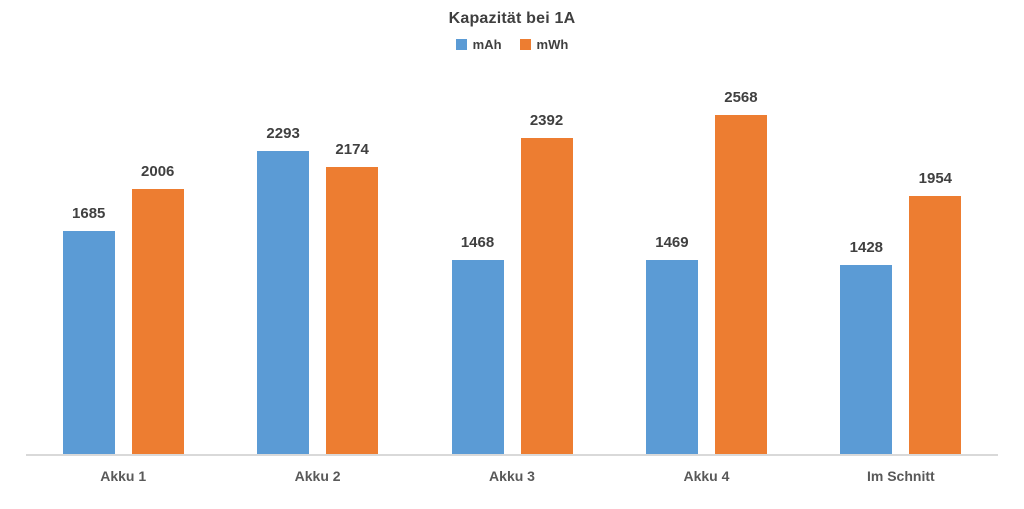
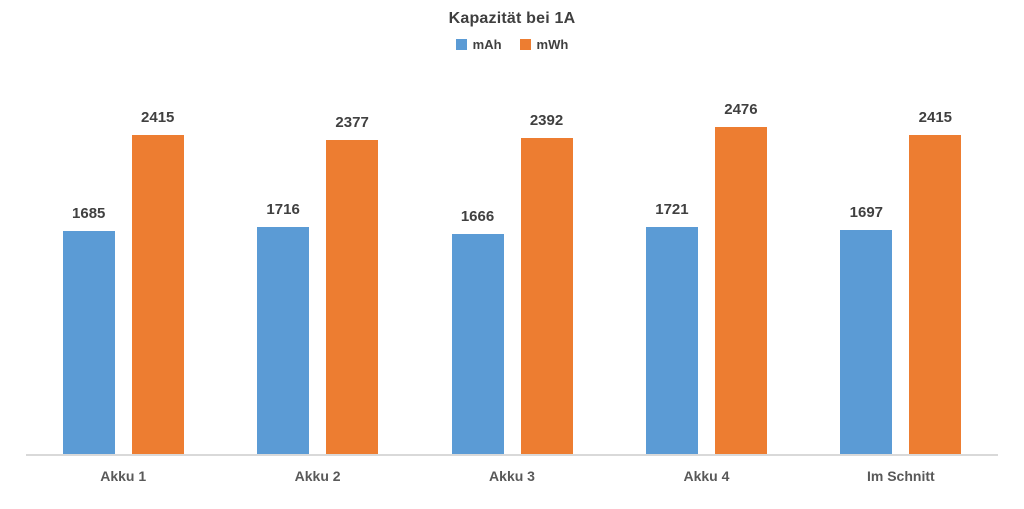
mWh/Akku 1: 2006 -> 2415
mAh/Akku 2: 2293 -> 1716
mWh/Akku 2: 2174 -> 2377
mAh/Akku 3: 1468 -> 1666
mAh/Akku 4: 1469 -> 1721
mWh/Akku 4: 2568 -> 2476
mAh/Im Schnitt: 1428 -> 1697
mWh/Im Schnitt: 1954 -> 2415
